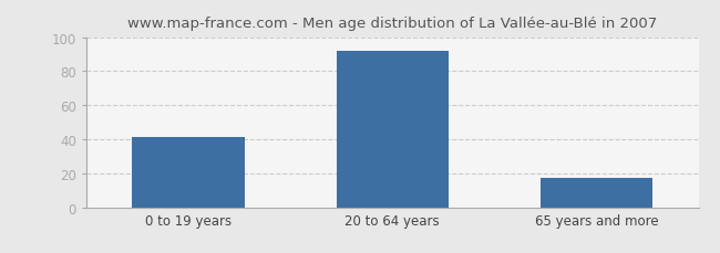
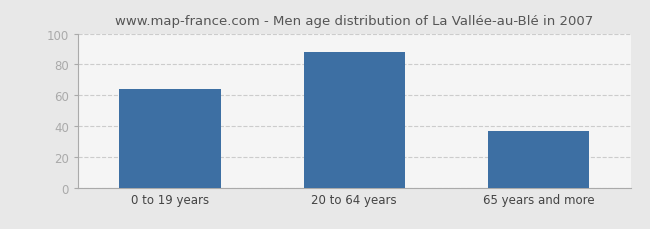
0 to 19 years: 41 -> 64
20 to 64 years: 92 -> 88
65 years and more: 17 -> 37
